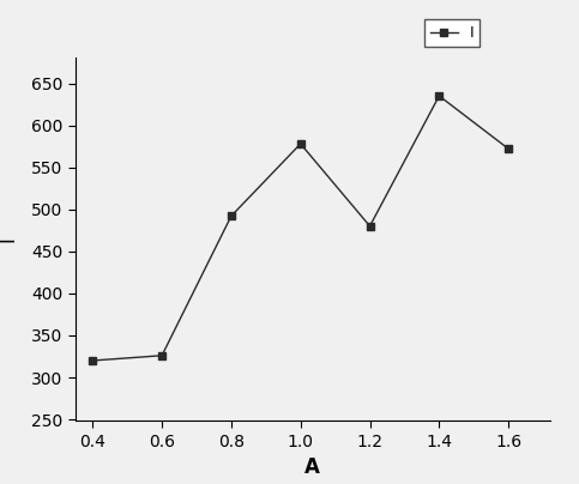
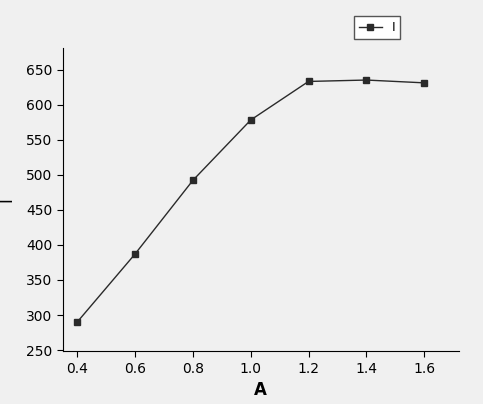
0.4: 320 -> 290
0.6: 326 -> 387
1.2: 480 -> 633
1.6: 572 -> 631
